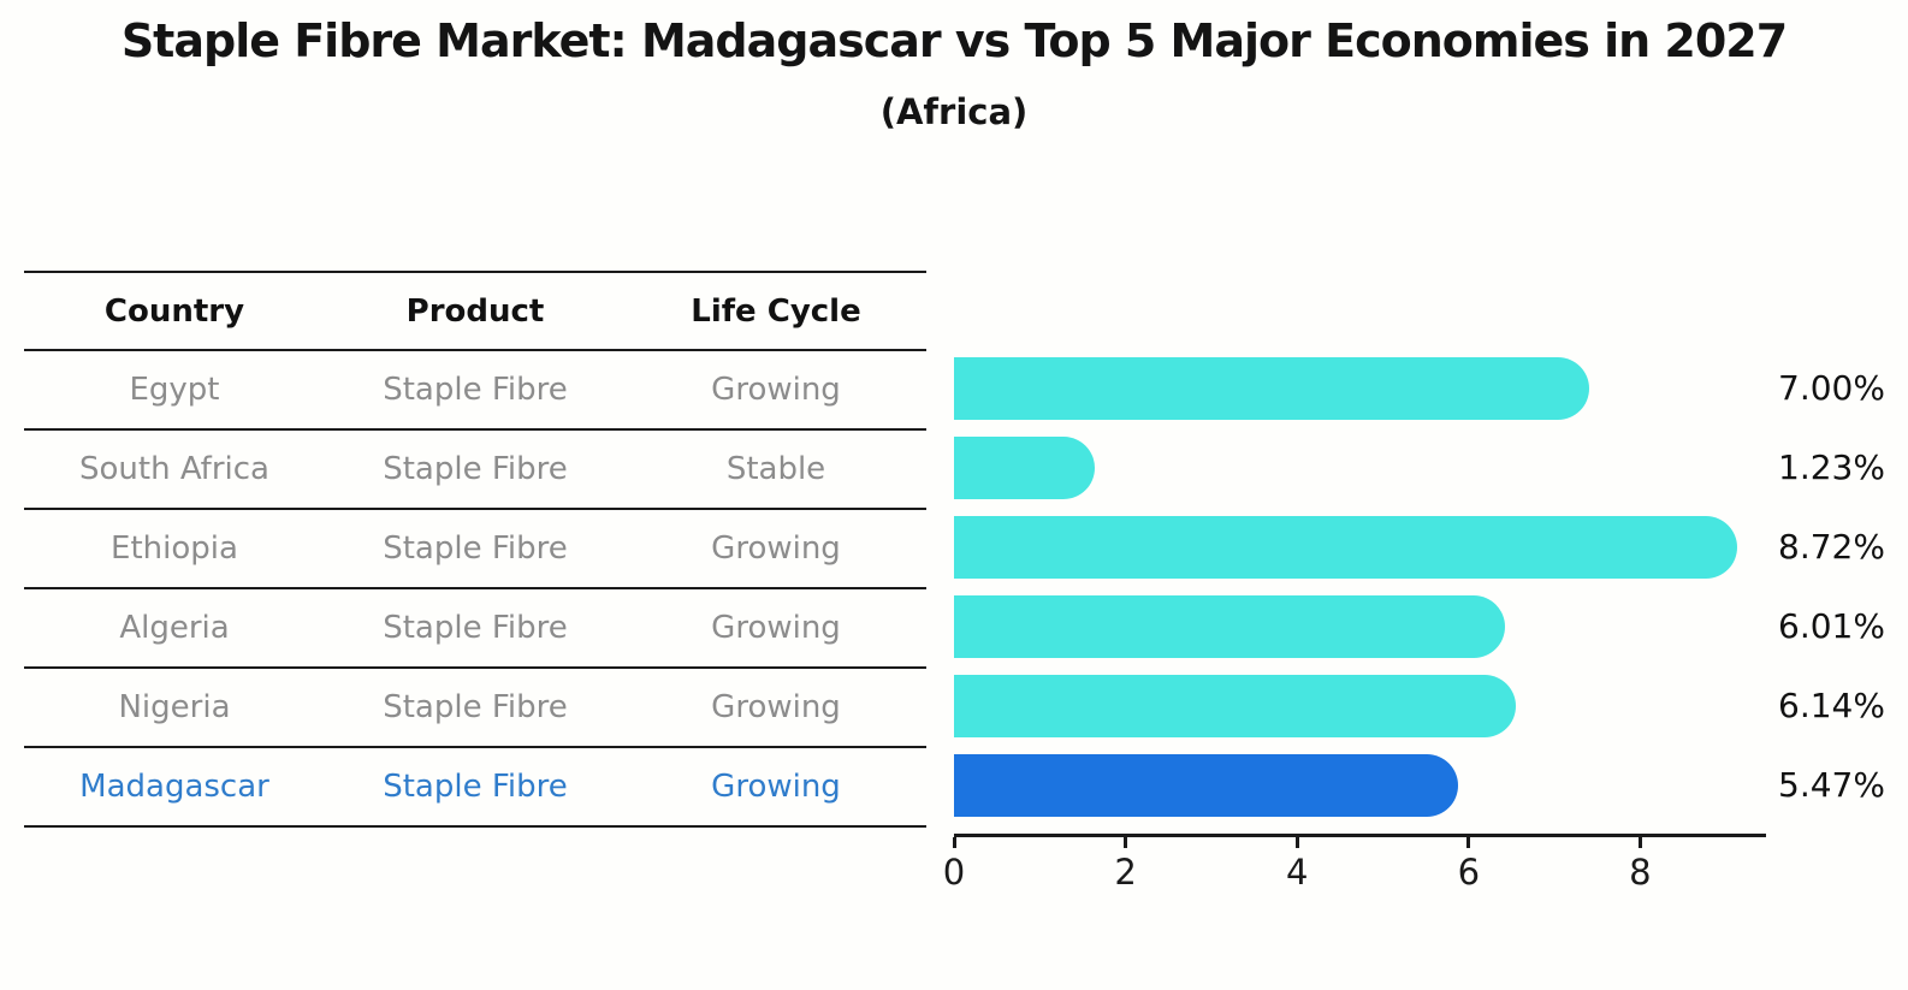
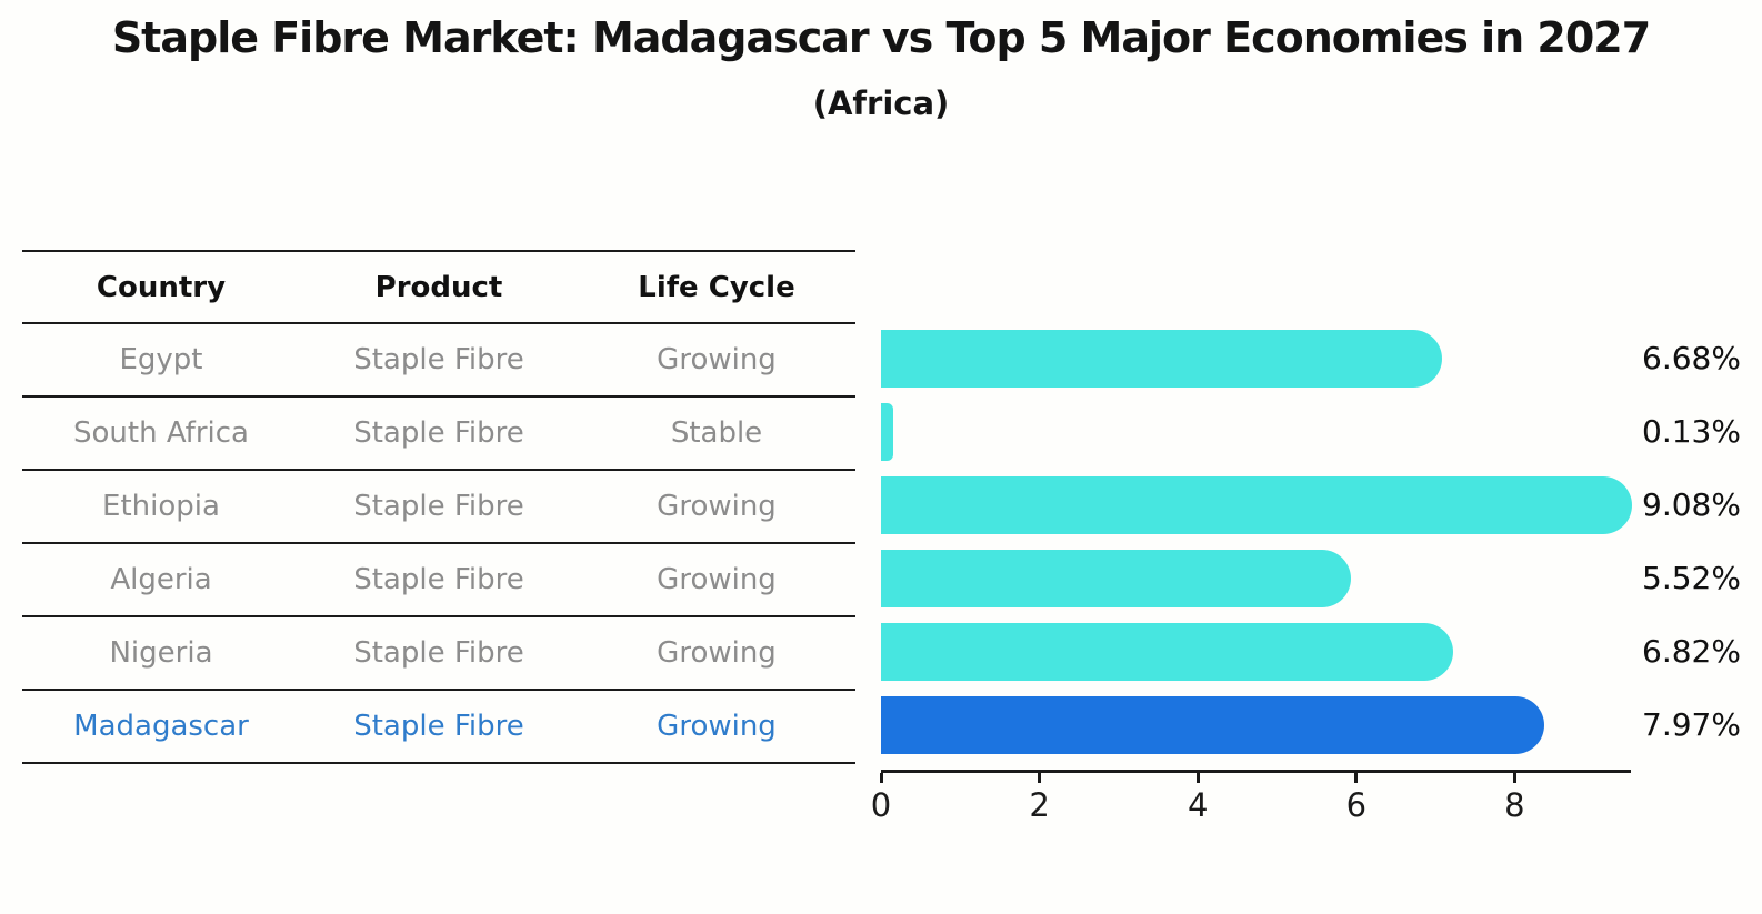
Egypt: 7.00% -> 6.68%
South Africa: 1.23% -> 0.13%
Ethiopia: 8.72% -> 9.08%
Algeria: 6.01% -> 5.52%
Nigeria: 6.14% -> 6.82%
Madagascar: 5.47% -> 7.97%
